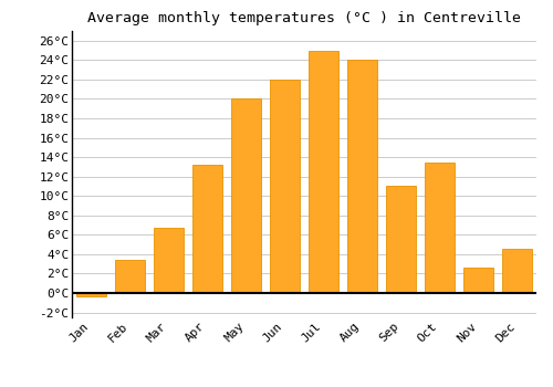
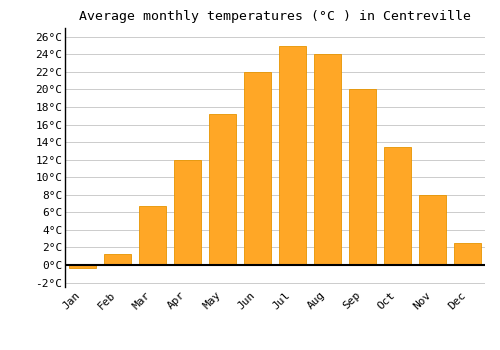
Feb: 3.4°C -> 1.3°C
Apr: 13.2°C -> 12.0°C
May: 20.0°C -> 17.2°C
Sep: 11.0°C -> 20.0°C
Nov: 2.6°C -> 8.0°C
Dec: 4.6°C -> 2.5°C
